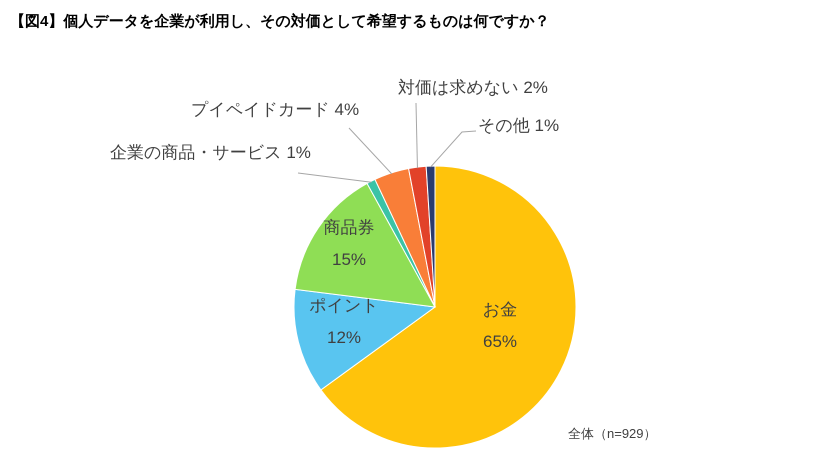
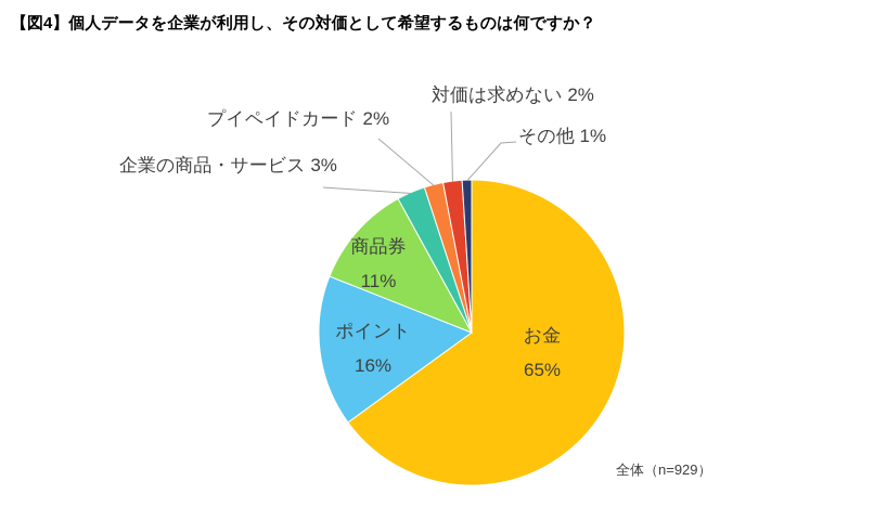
ポイント: 12% -> 16%
商品券: 15% -> 11%
企業の商品・サービス: 1% -> 3%
プイペイドカード: 4% -> 2%
